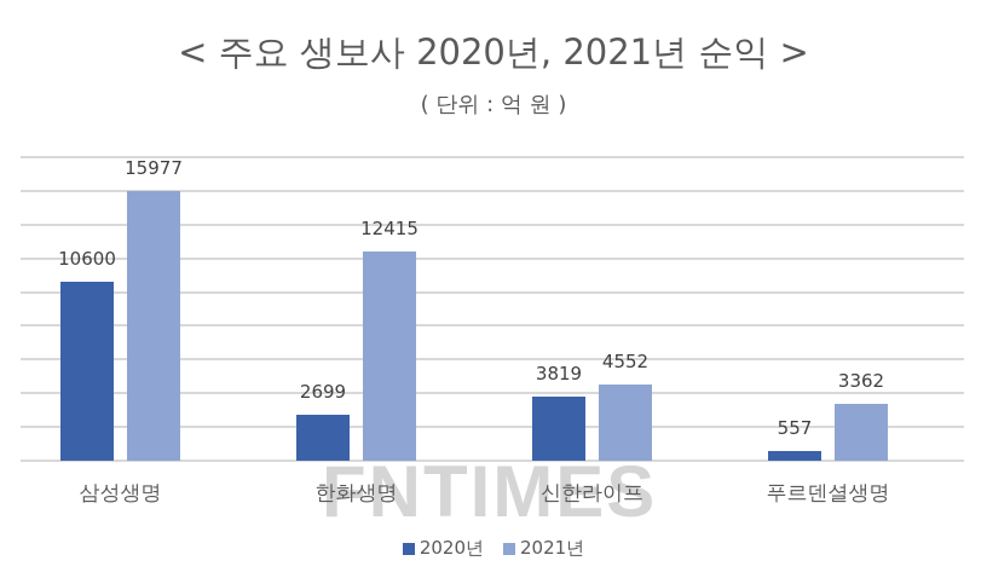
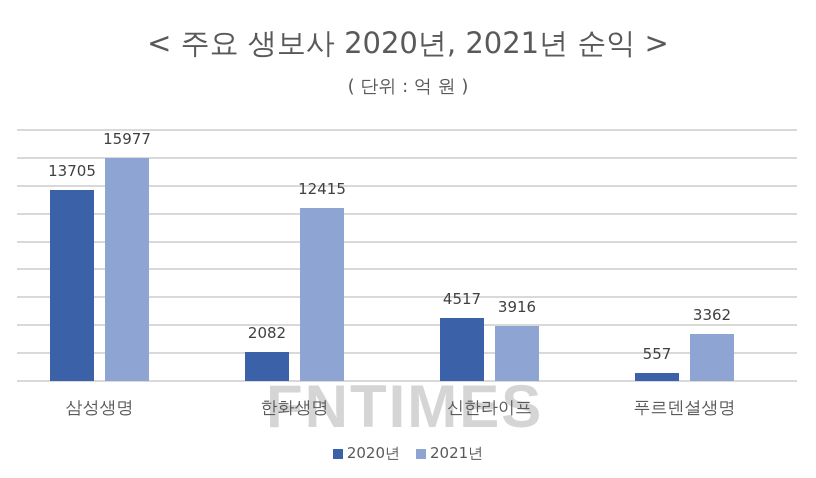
2020년/삼성생명: 10600 -> 13705
2020년/한화생명: 2699 -> 2082
2020년/신한라이프: 3819 -> 4517
2021년/신한라이프: 4552 -> 3916
